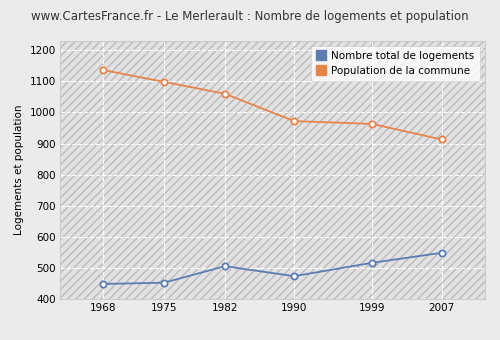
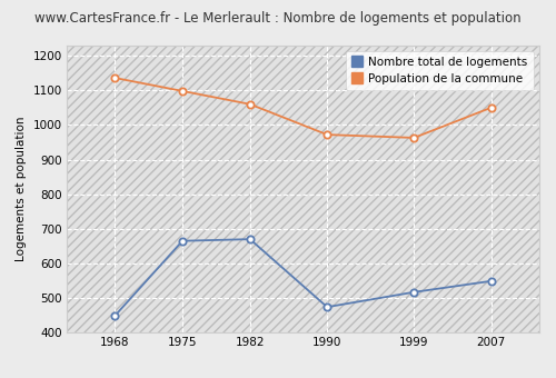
Nombre total de logements/1975: 453 -> 665
Nombre total de logements/1982: 506 -> 670
Population de la commune/2007: 913 -> 1050
